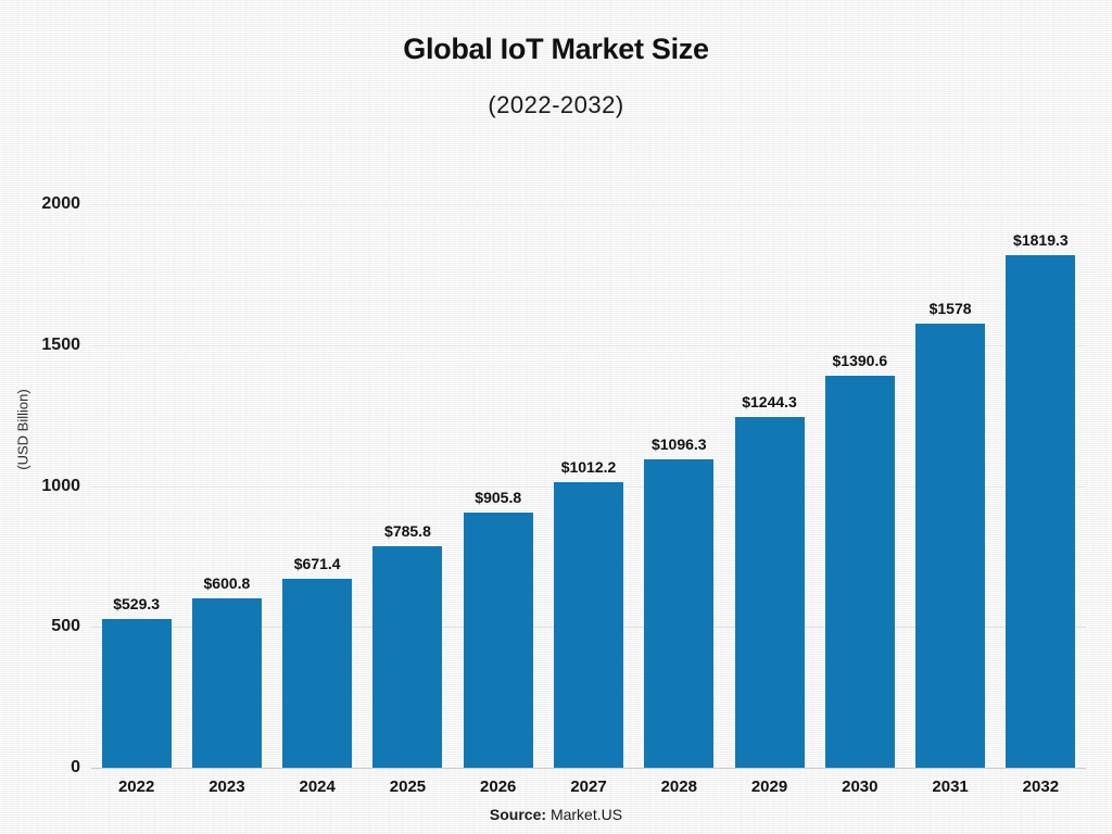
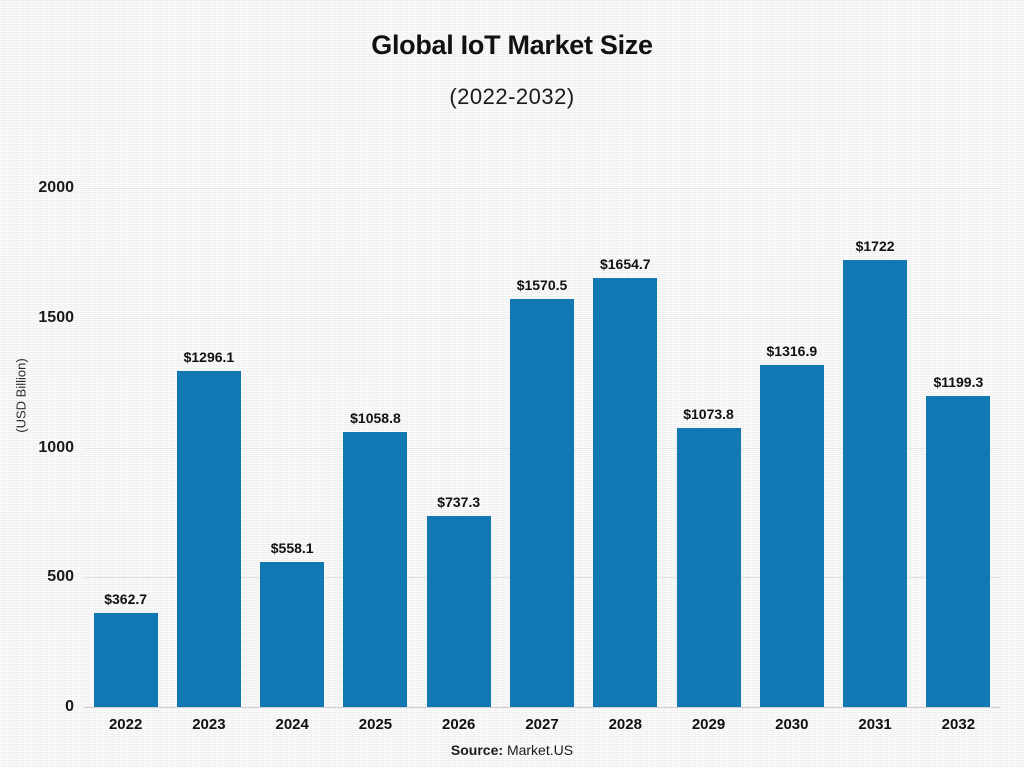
2022: $529.3 -> $362.7
2023: $600.8 -> $1296.1
2024: $671.4 -> $558.1
2025: $785.8 -> $1058.8
2026: $905.8 -> $737.3
2027: $1012.2 -> $1570.5
2028: $1096.3 -> $1654.7
2029: $1244.3 -> $1073.8
2030: $1390.6 -> $1316.9
2031: $1578 -> $1722
2032: $1819.3 -> $1199.3
